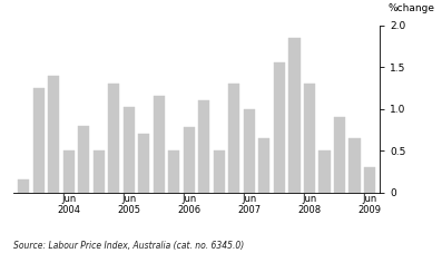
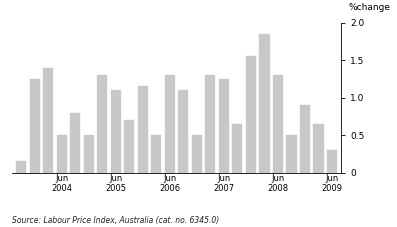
Jun 2005: 1.02 -> 1.10
Jun 2006: 0.78 -> 1.30
Jun 2007: 1.00 -> 1.25
